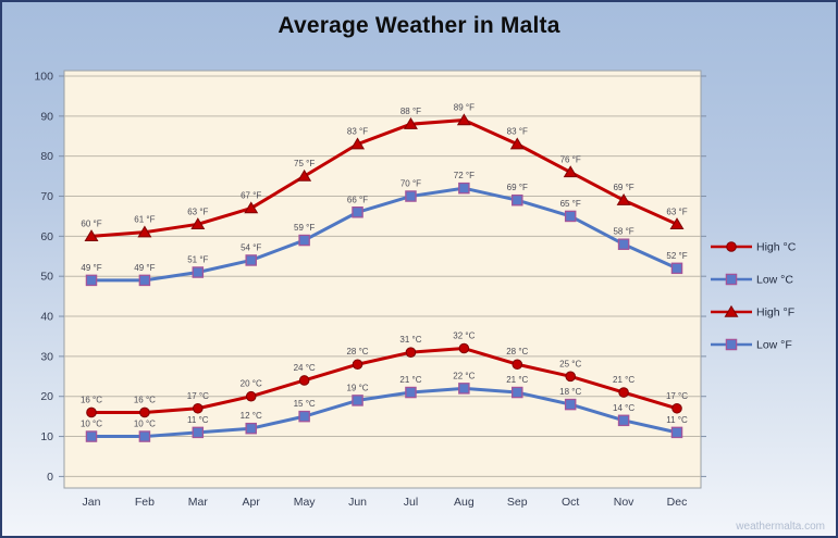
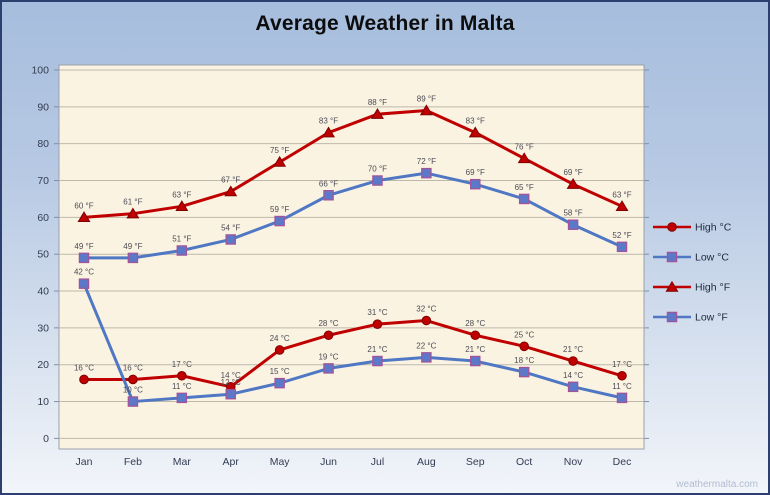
Low °C/Jan: 10 -> 42
High °C/Apr: 20 -> 14
